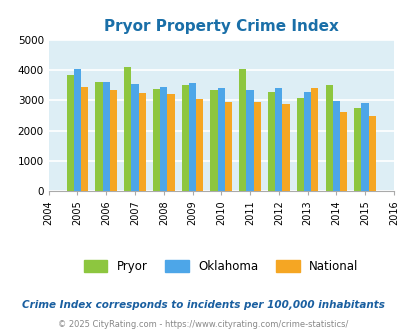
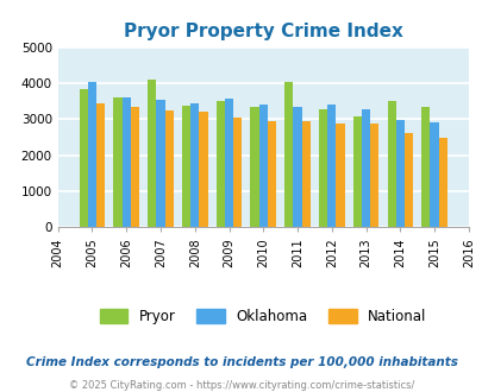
National/2013: 3400 -> 2870
Pryor/2015: 2750 -> 3350
